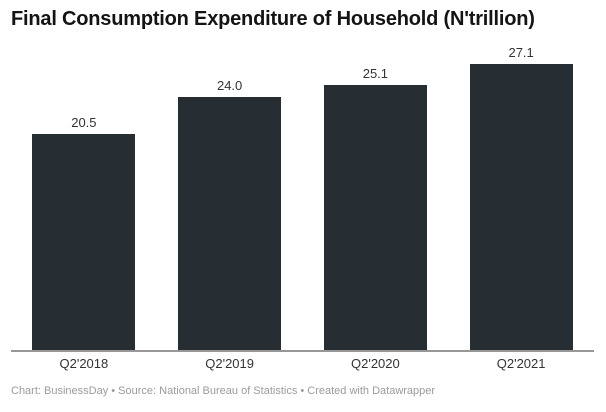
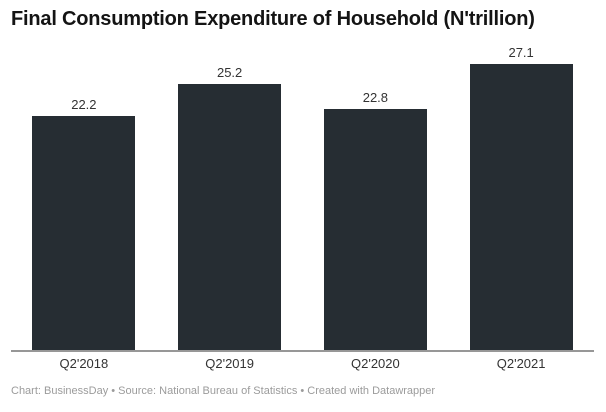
Q2'2018: 20.5 -> 22.2
Q2'2019: 24.0 -> 25.2
Q2'2020: 25.1 -> 22.8
